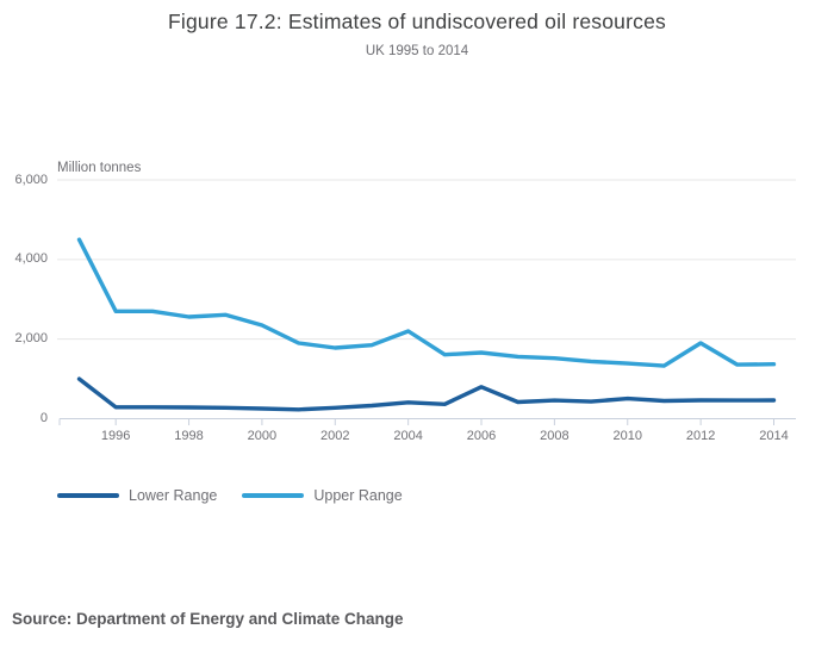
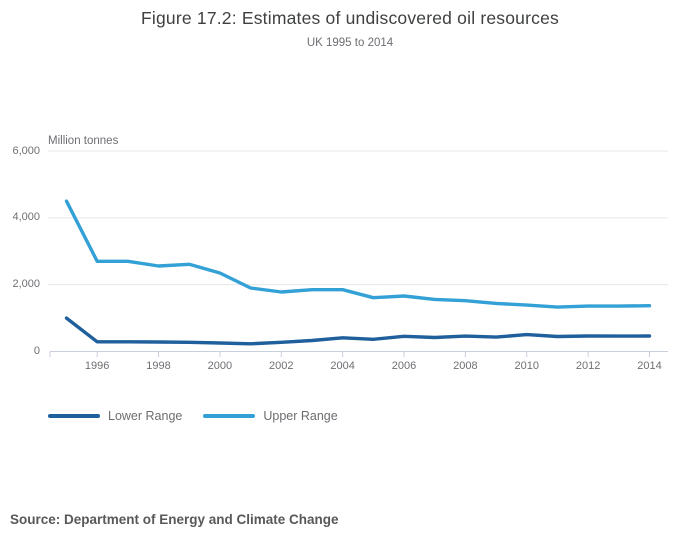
Upper Range/2004: 2200 -> 1800
Lower Range/2006: 800 -> 500
Upper Range/2012: 1900 -> 1400
